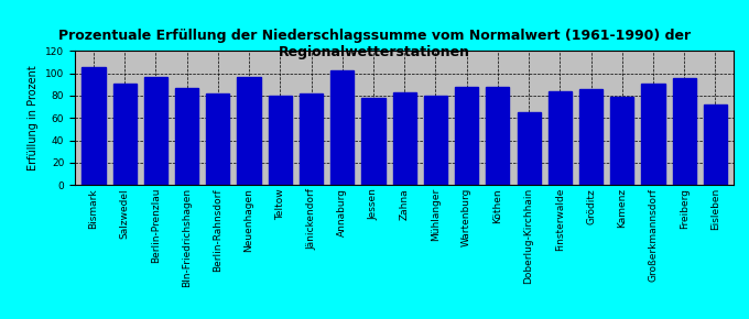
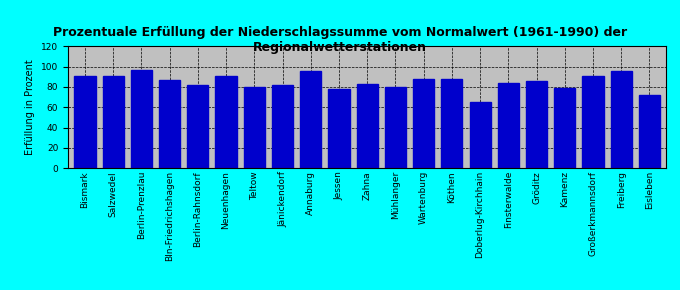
Bismark: 106 -> 91
Neuenhagen: 97 -> 91
Annaburg: 103 -> 96
